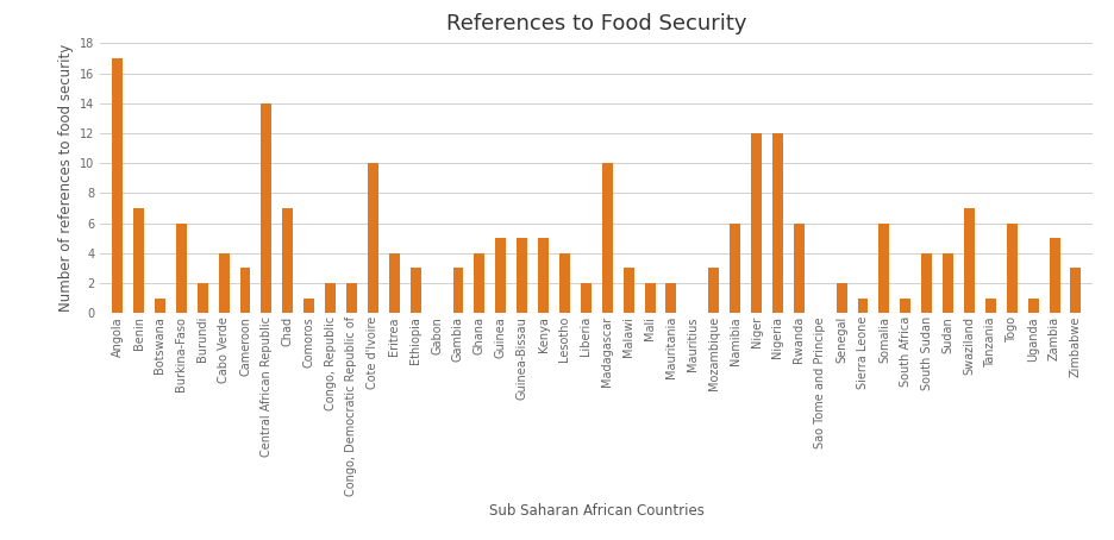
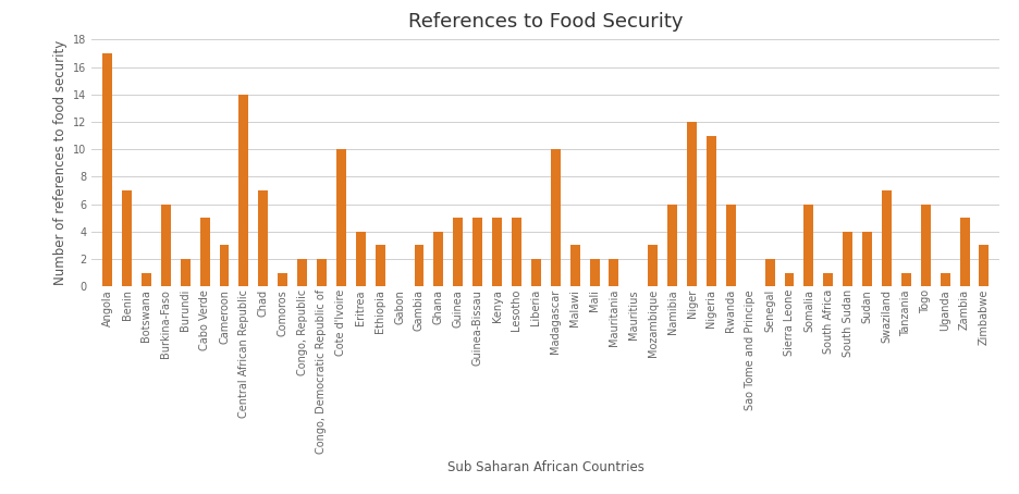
Cabo Verde: 4 -> 5
Lesotho: 4 -> 5
Nigeria: 12 -> 11
